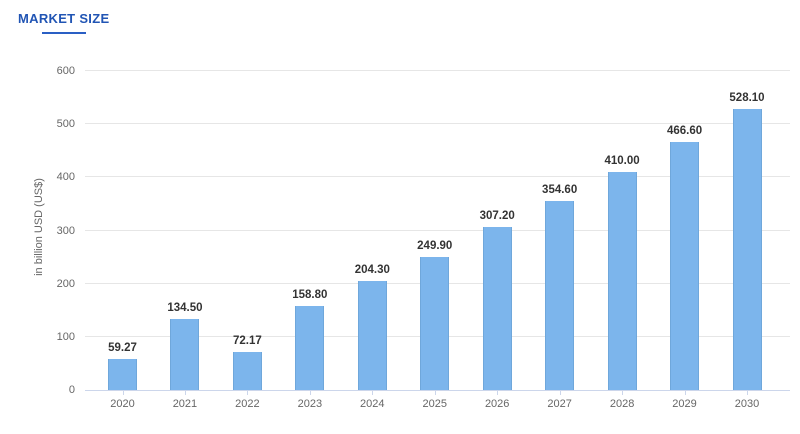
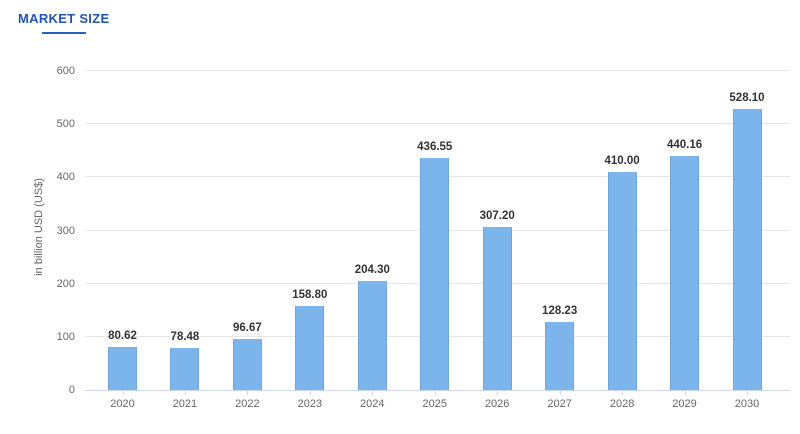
2020: 59.27 -> 80.62
2021: 134.50 -> 78.48
2022: 72.17 -> 96.67
2025: 249.90 -> 436.55
2027: 354.60 -> 128.23
2029: 466.60 -> 440.16
